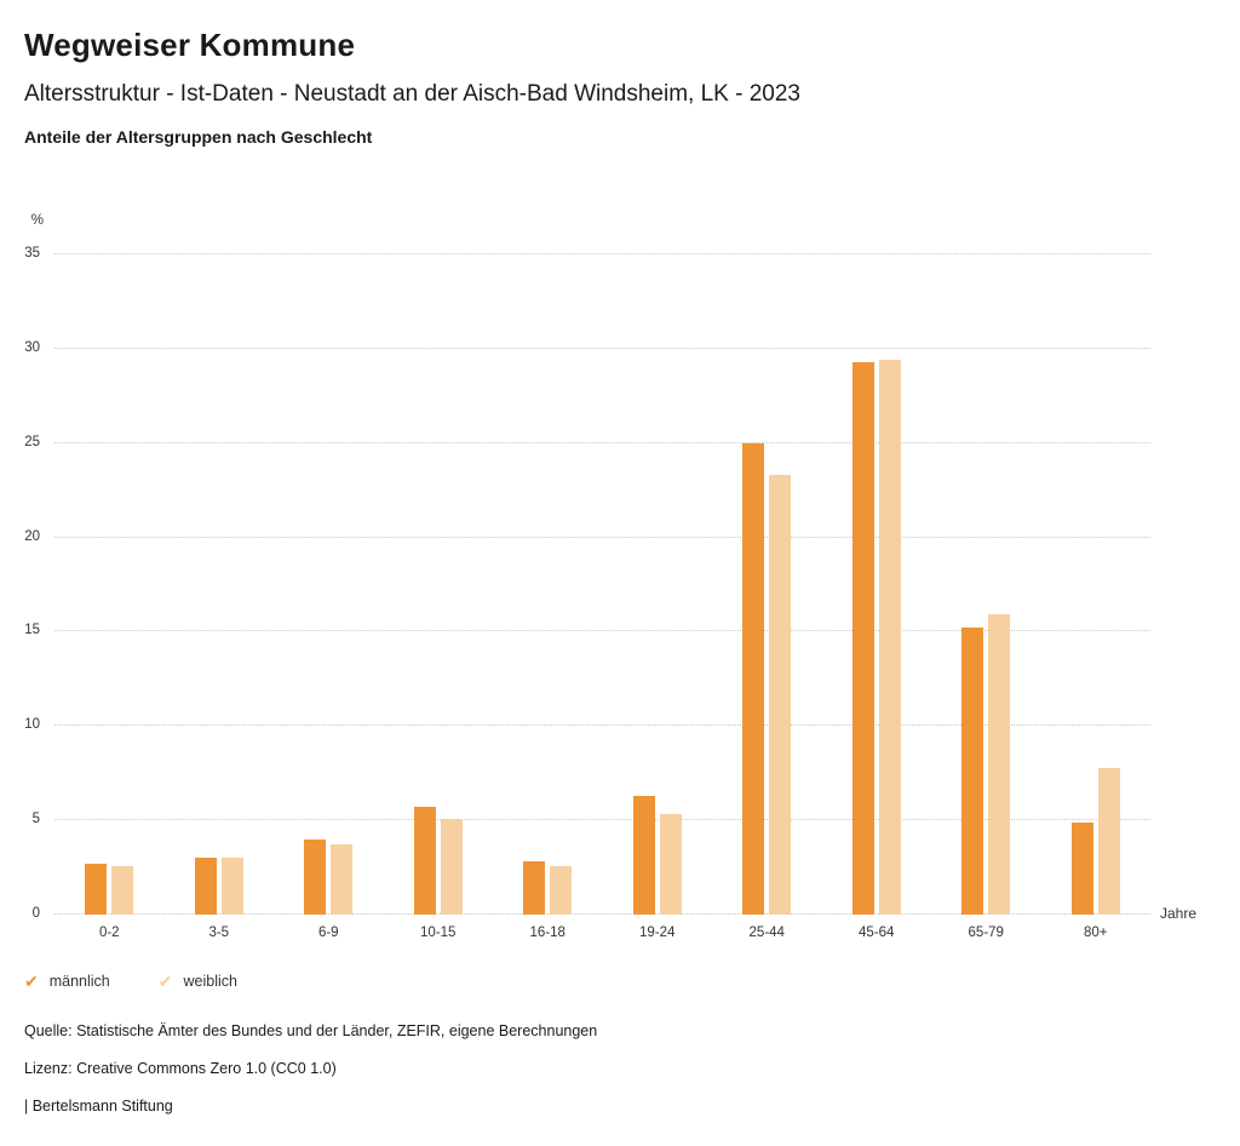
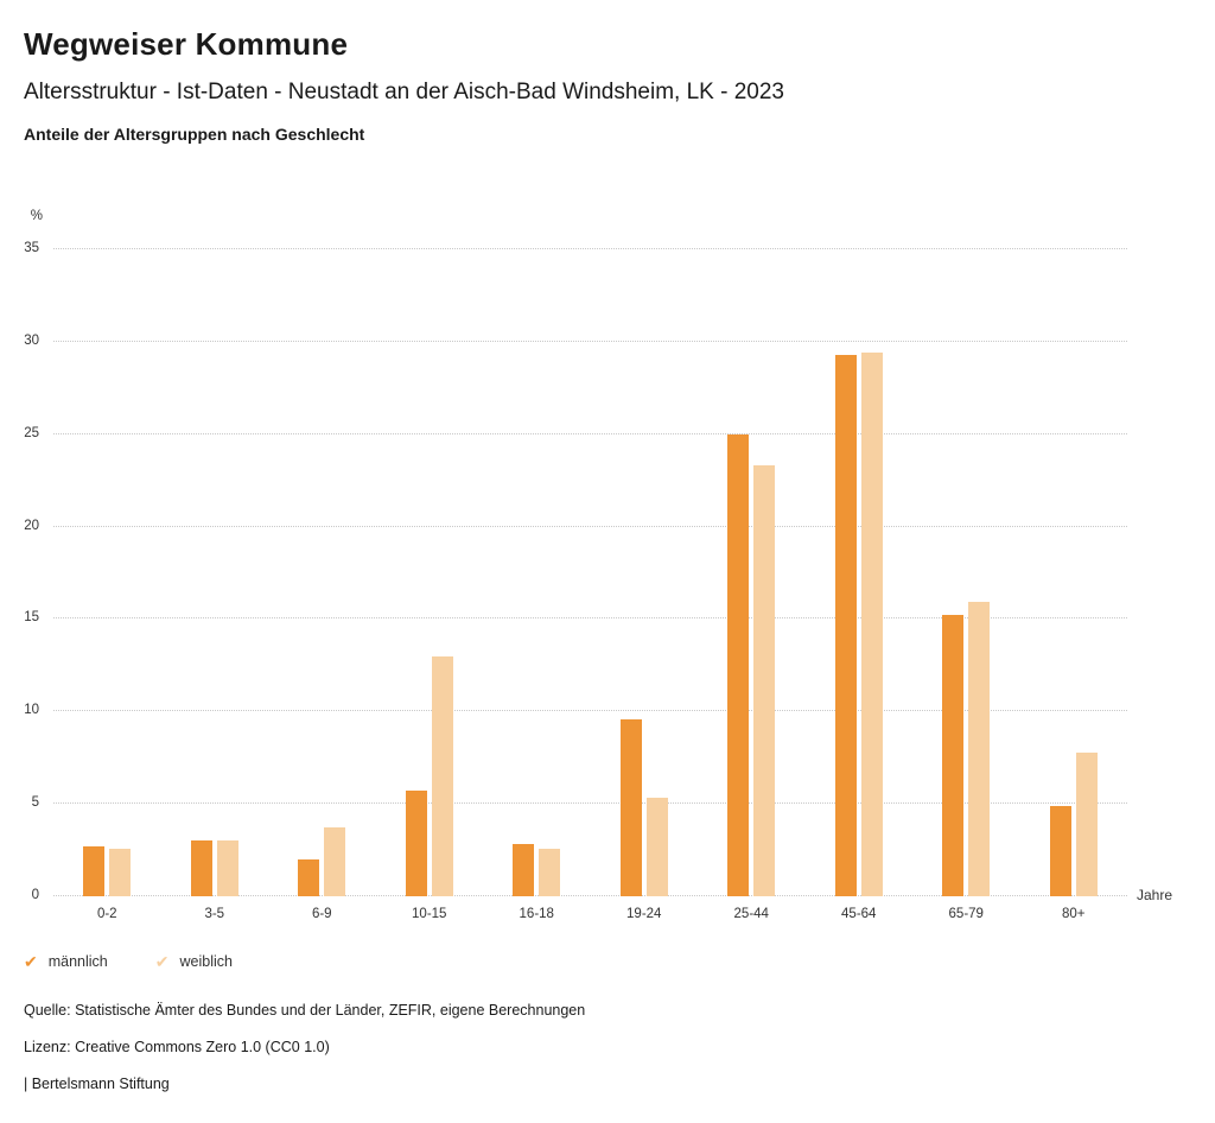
männlich/6-9: 4.0 -> 2.0
weiblich/10-15: 5.1 -> 13.0
männlich/19-24: 6.3 -> 9.6
